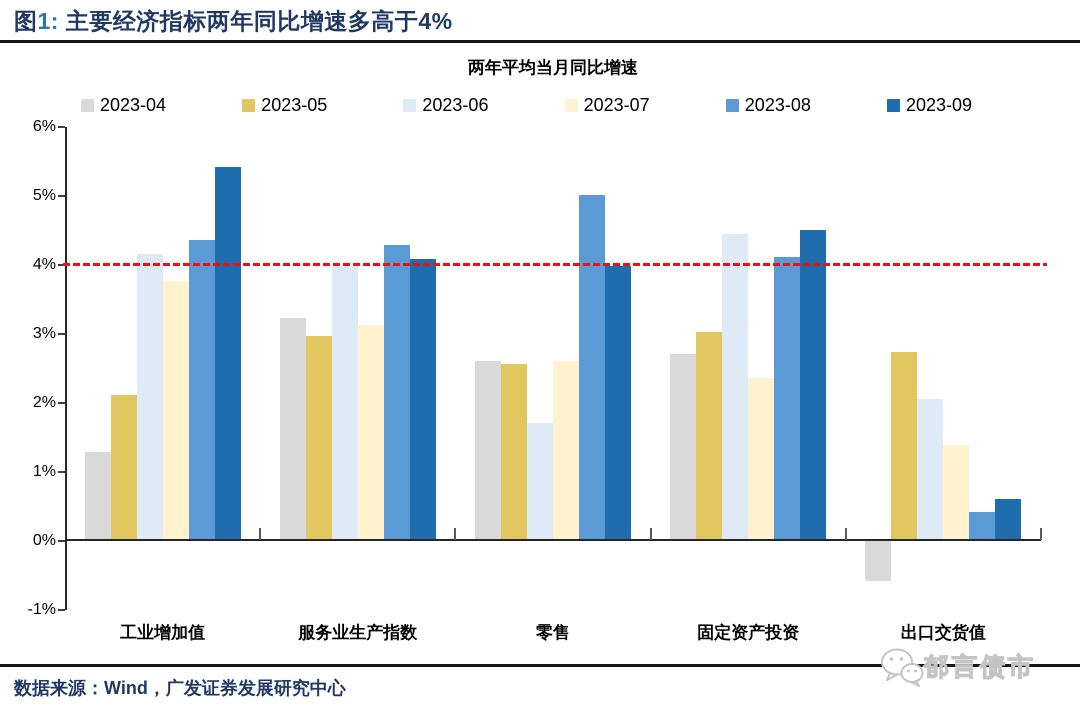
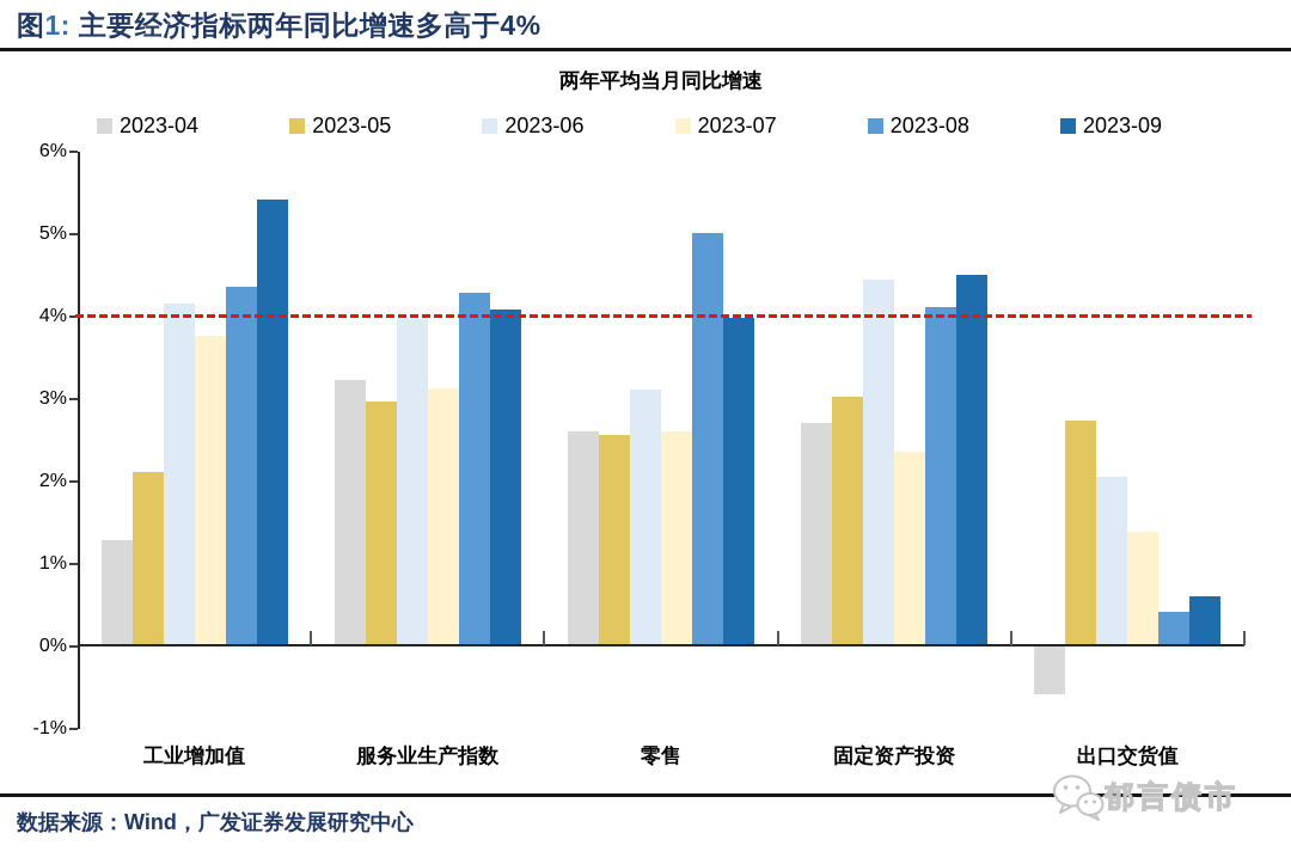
2023-06/零售: 1.7% -> 3.1%
